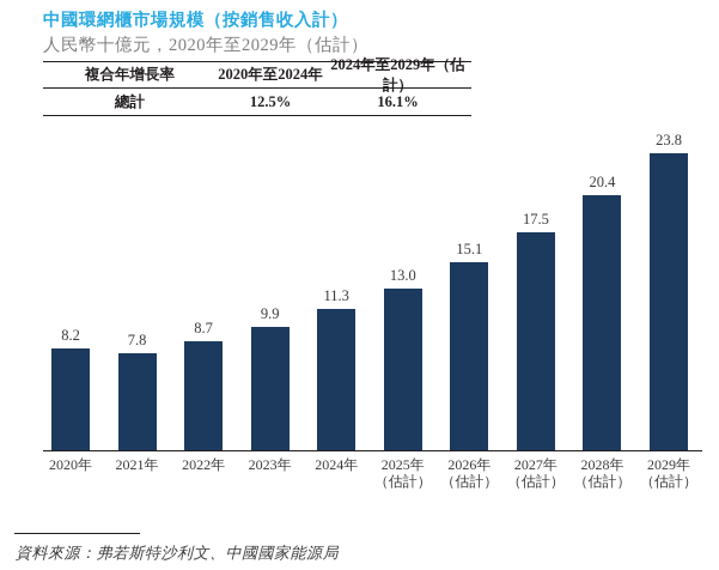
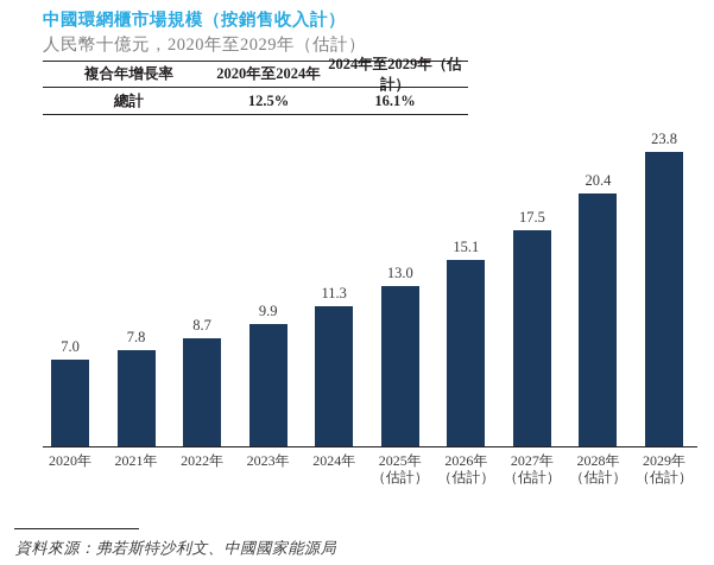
2020年: 8.2 -> 7.0
